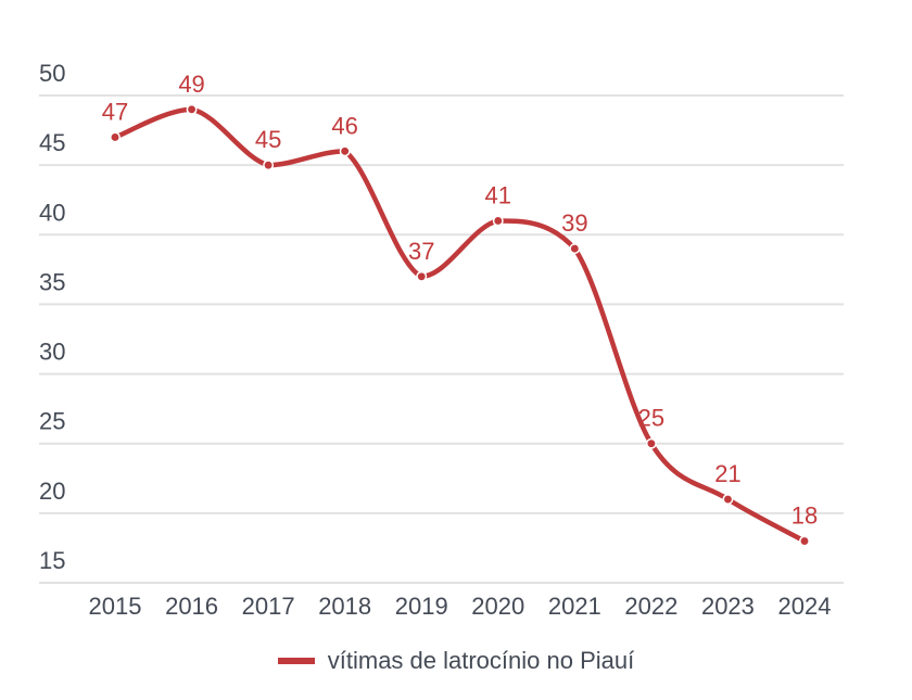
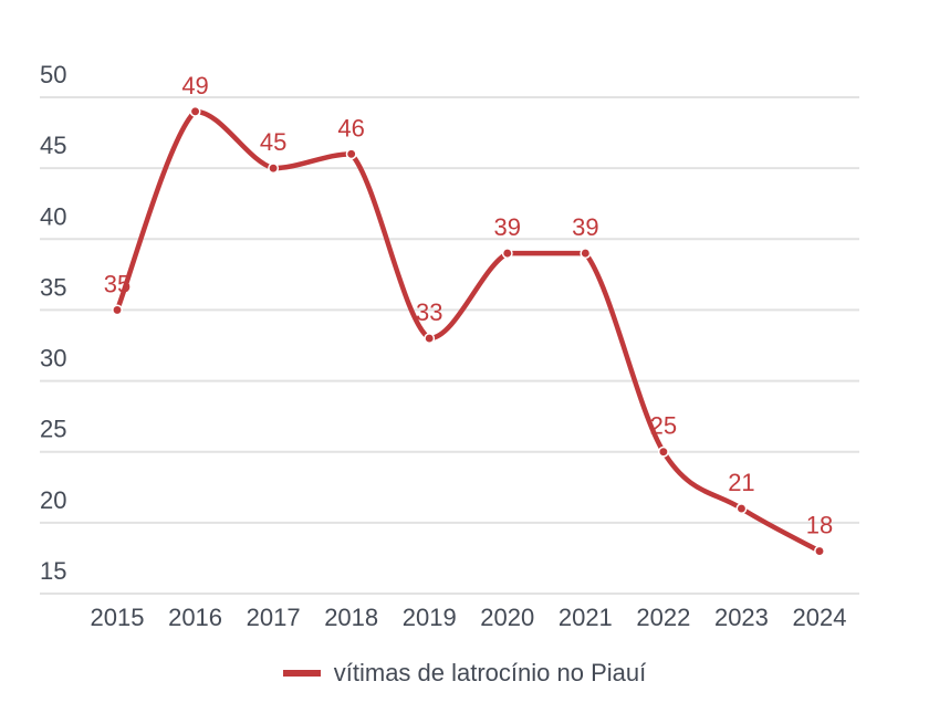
2015: 47 -> 35
2019: 37 -> 33
2020: 41 -> 39
